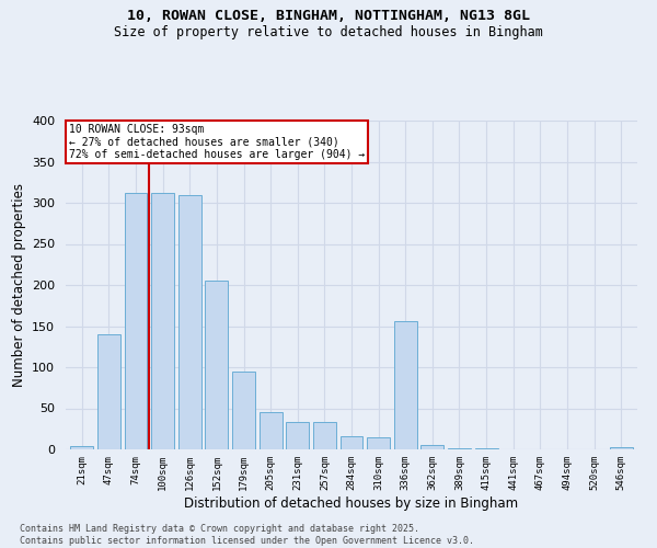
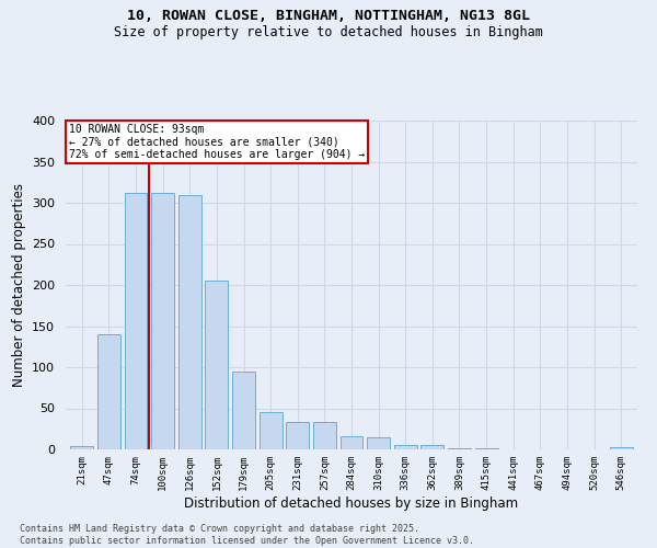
336sqm: 156 -> 6
